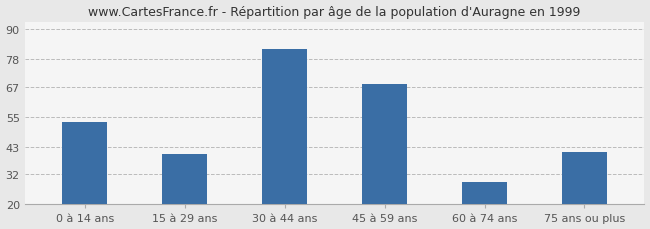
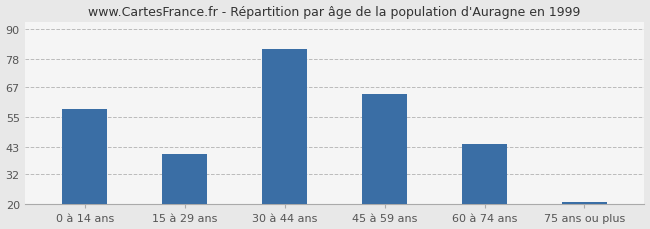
0 à 14 ans: 53 -> 58
45 à 59 ans: 68 -> 64
60 à 74 ans: 29 -> 44
75 ans ou plus: 41 -> 21
